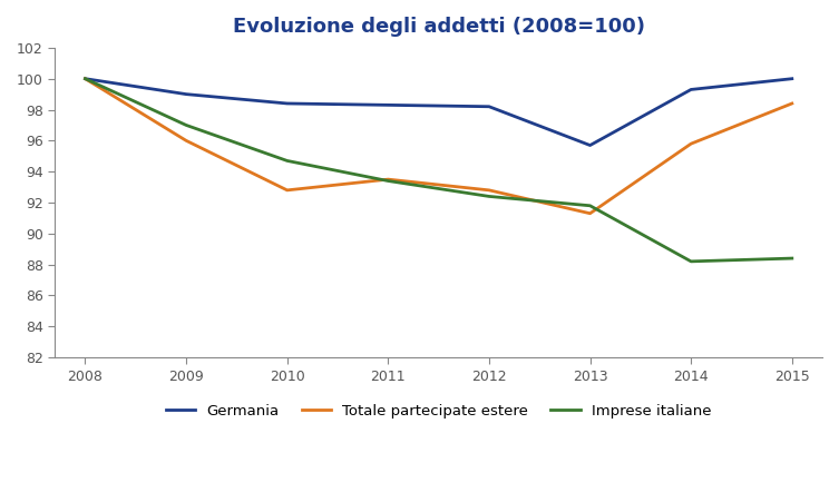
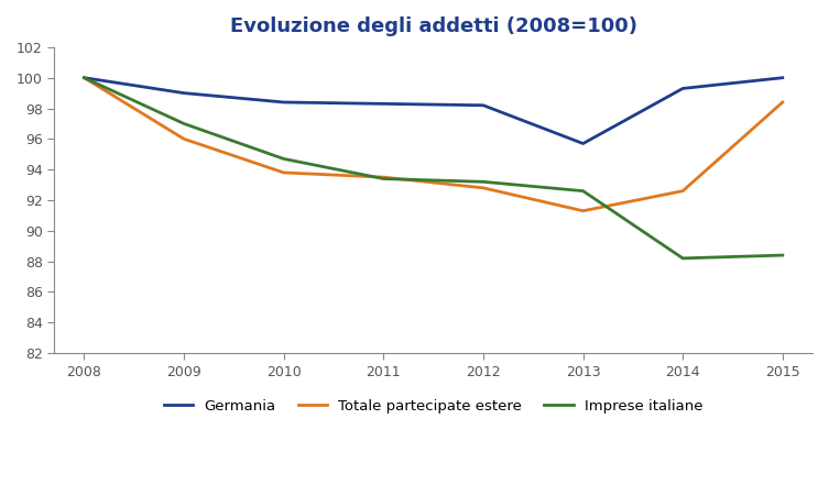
Totale partecipate estere/2010: 92.8 -> 93.8
Imprese italiane/2012: 92.4 -> 93.2
Imprese italiane/2013: 91.8 -> 92.6
Totale partecipate estere/2014: 95.8 -> 92.6
